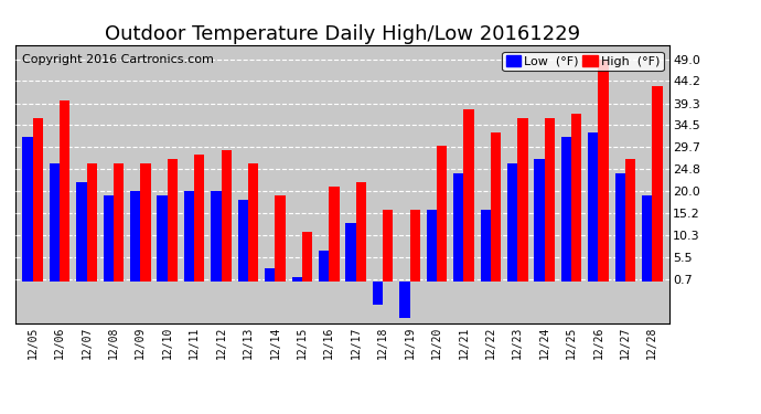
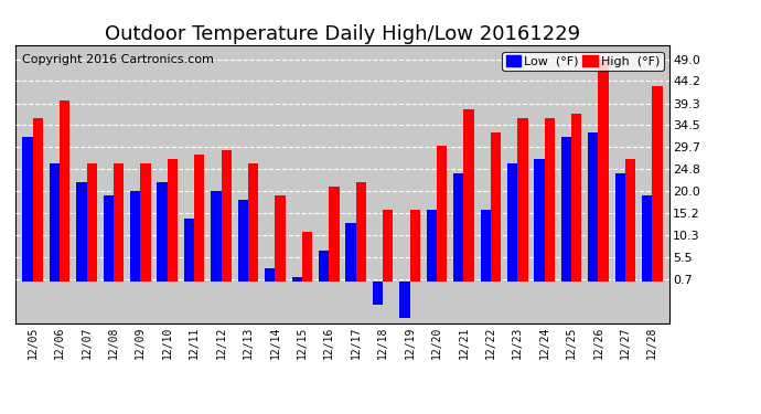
Low (°F)/12/10: 19 -> 22
Low (°F)/12/11: 20 -> 14
